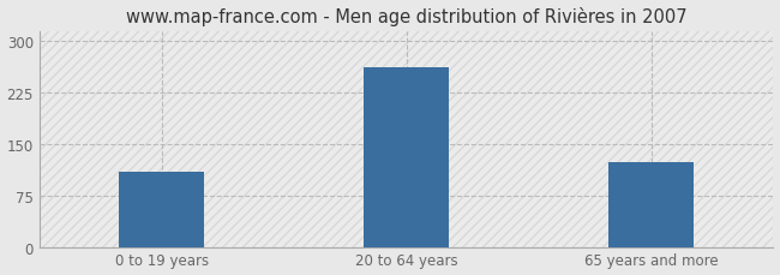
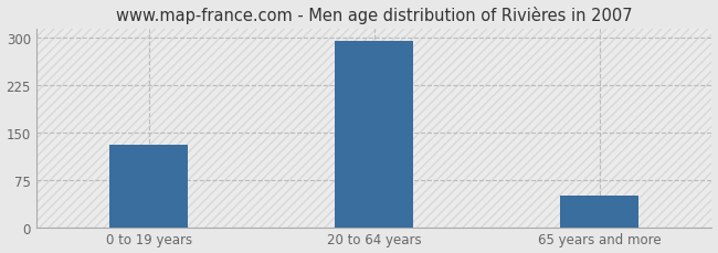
0 to 19 years: 110 -> 130
20 to 64 years: 262 -> 296
65 years and more: 124 -> 50
